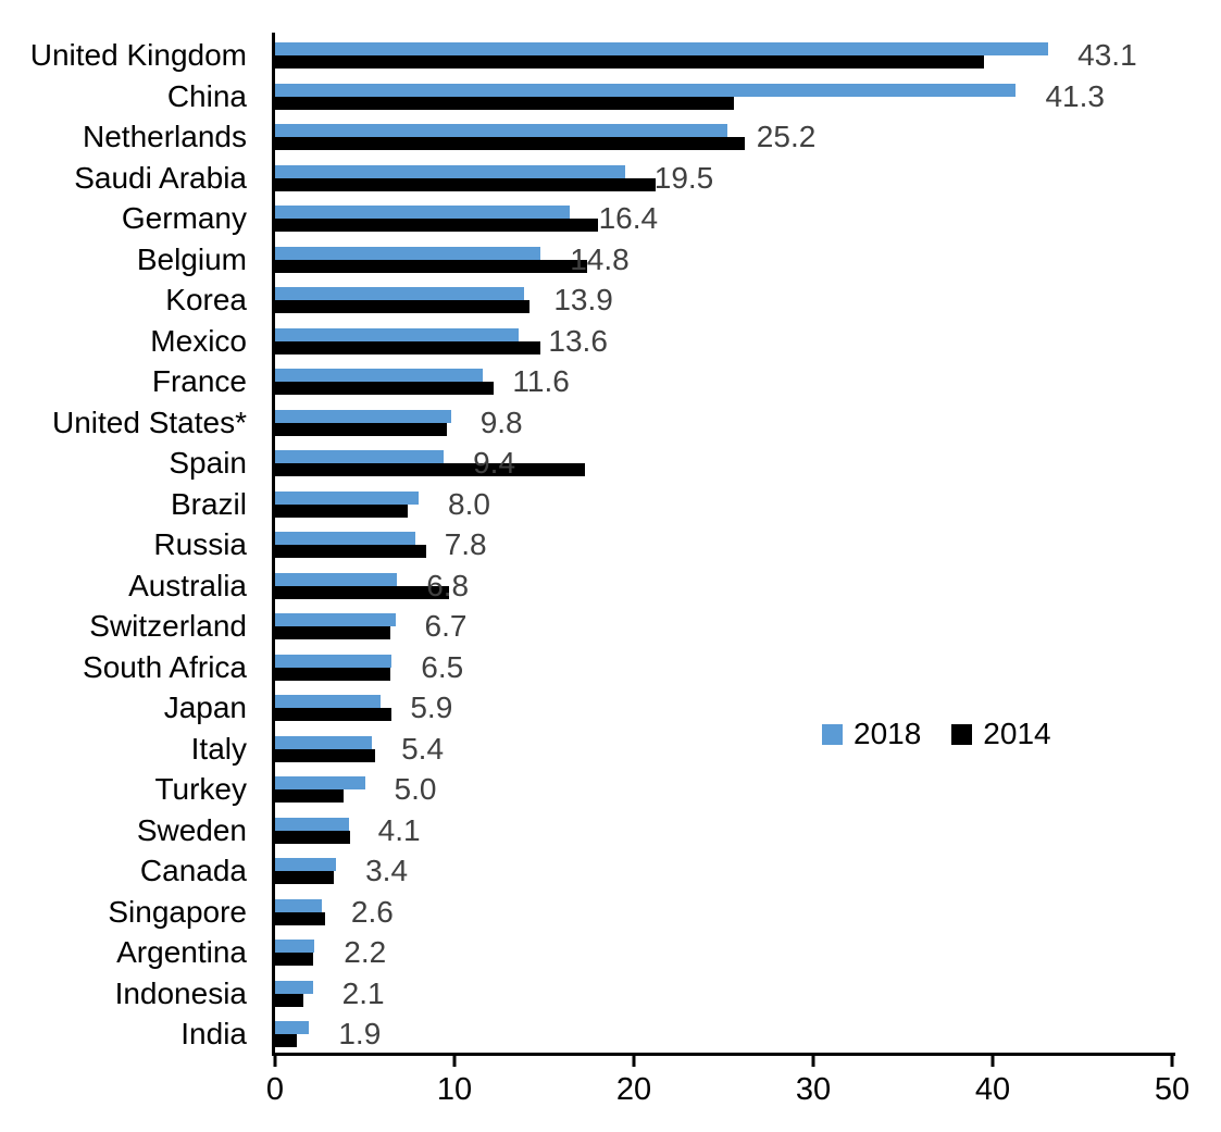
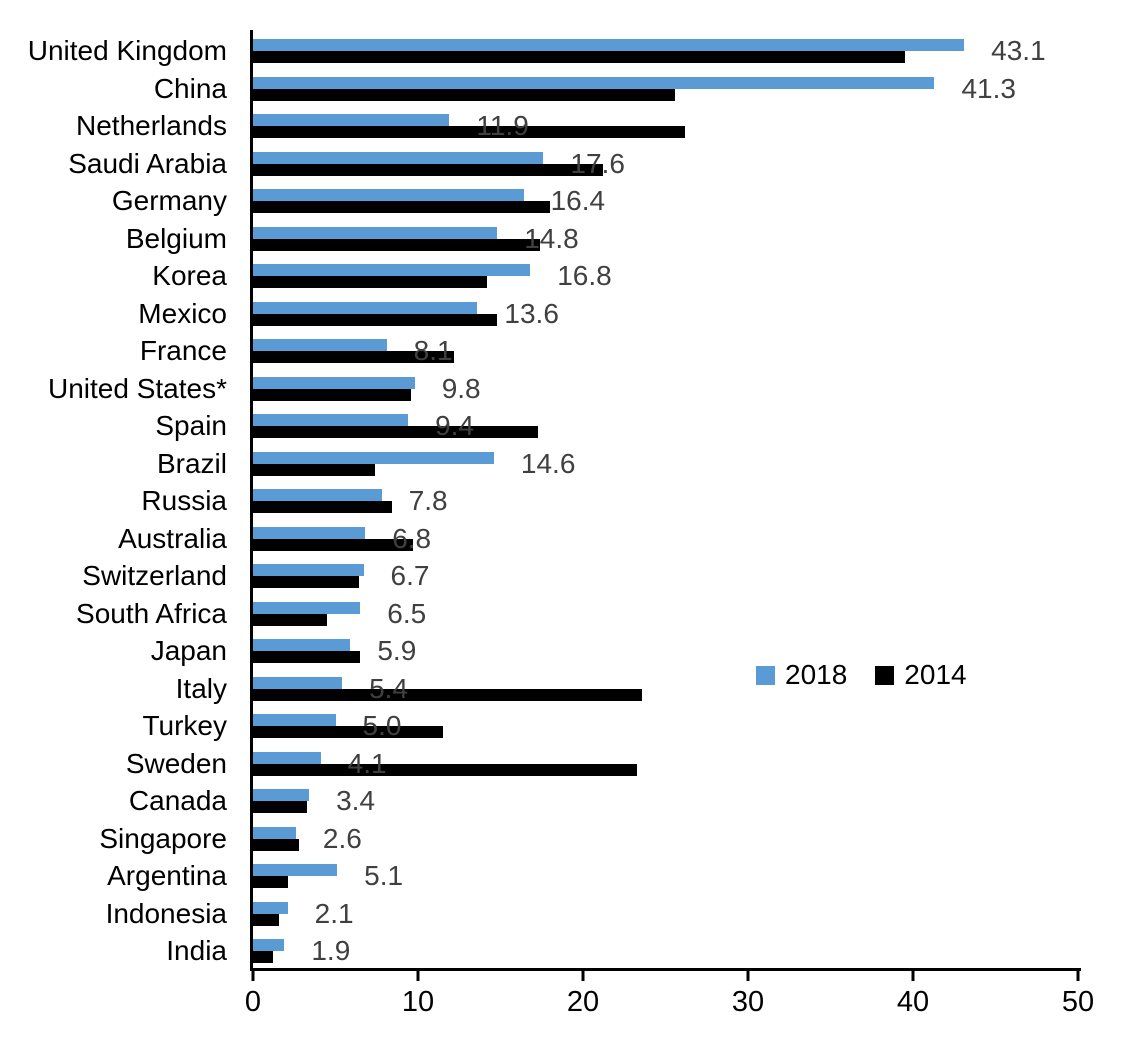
2018/Netherlands: 25.2 -> 11.9
2018/Saudi Arabia: 19.5 -> 17.6
2018/Korea: 13.9 -> 16.8
2018/France: 11.6 -> 8.1
2018/Brazil: 8.0 -> 14.6
2014/South Africa: 6.4 -> 4.5
2014/Italy: 5.6 -> 23.6
2014/Turkey: 3.8 -> 11.5
2014/Sweden: 4.2 -> 23.3
2018/Argentina: 2.2 -> 5.1
